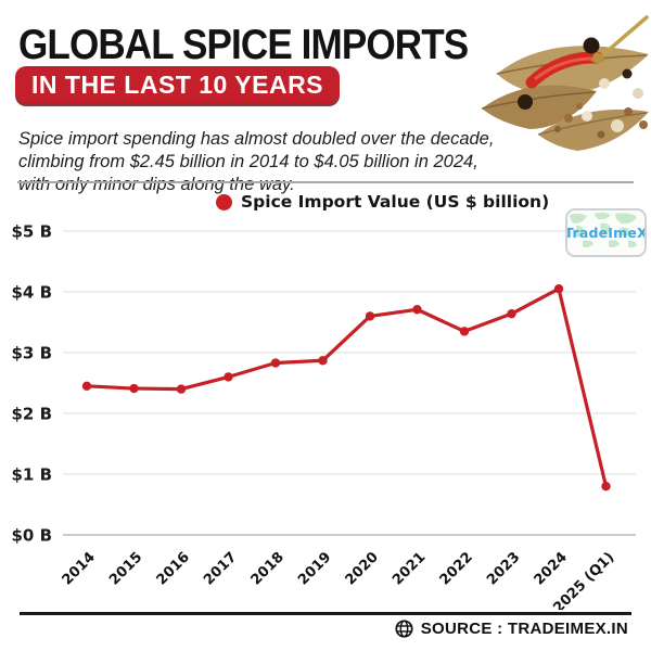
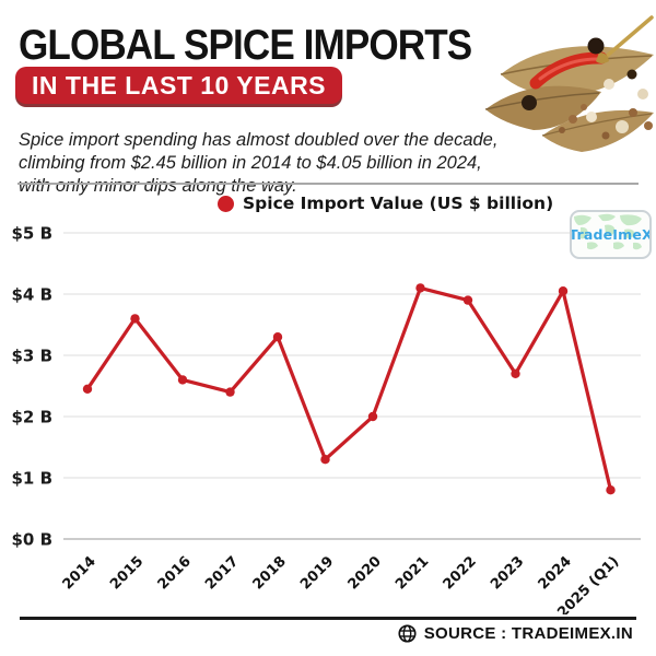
2015: $2.4B -> $3.6B
2016: $2.4B -> $2.6B
2017: $2.6B -> $2.4B
2018: $2.8B -> $3.3B
2019: $2.9B -> $1.3B
2020: $3.6B -> $2.0B
2021: $3.7B -> $4.1B
2022: $3.4B -> $3.9B
2023: $3.6B -> $2.7B
